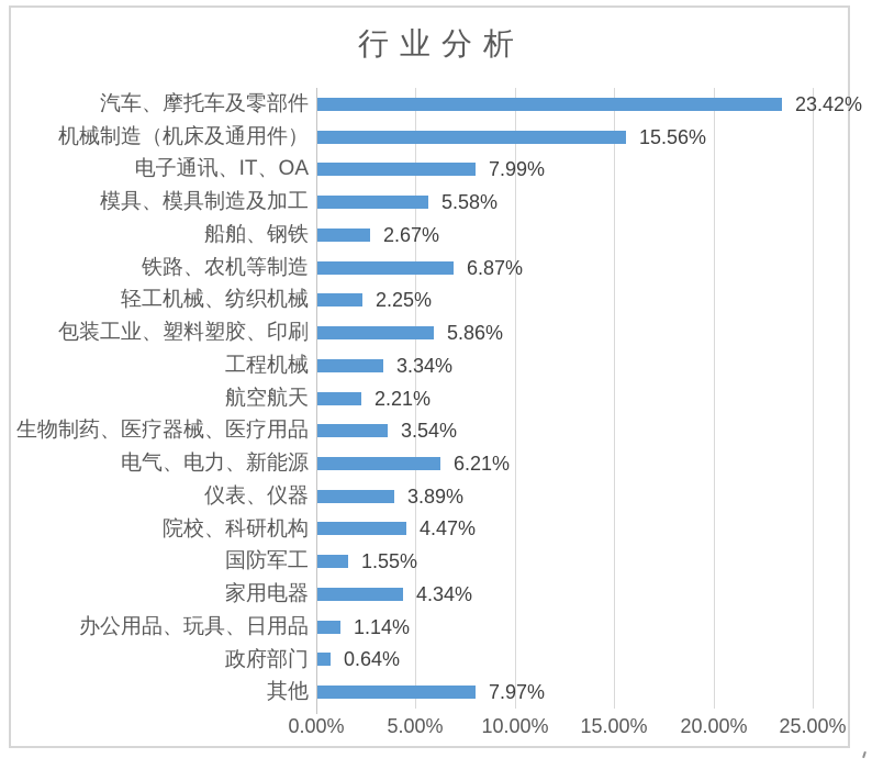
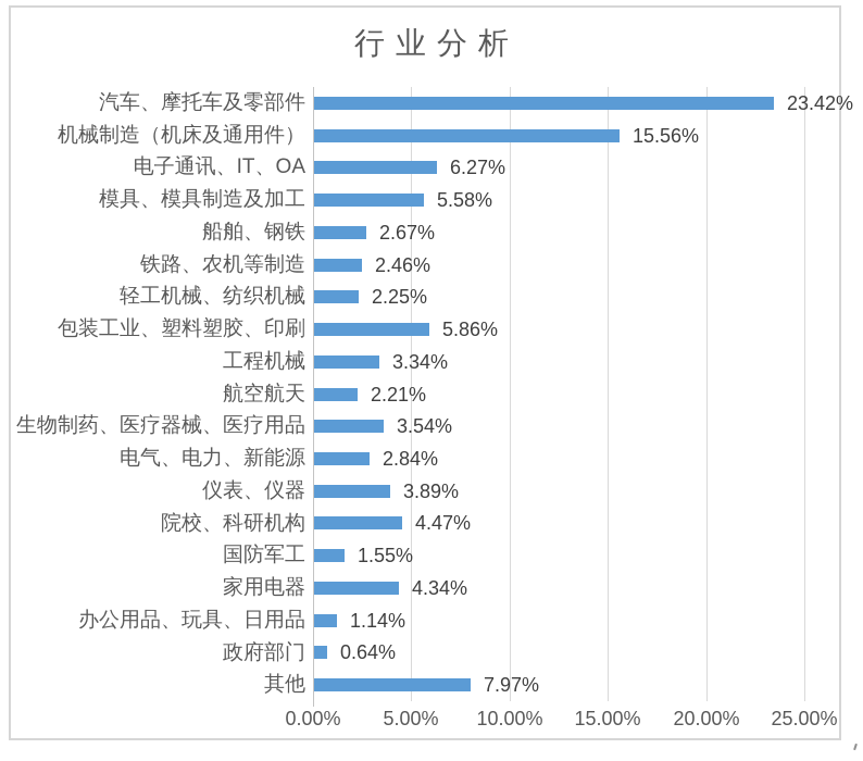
电子通讯、IT、OA: 7.99% -> 6.27%
铁路、农机等制造: 6.87% -> 2.46%
电气、电力、新能源: 6.21% -> 2.84%
